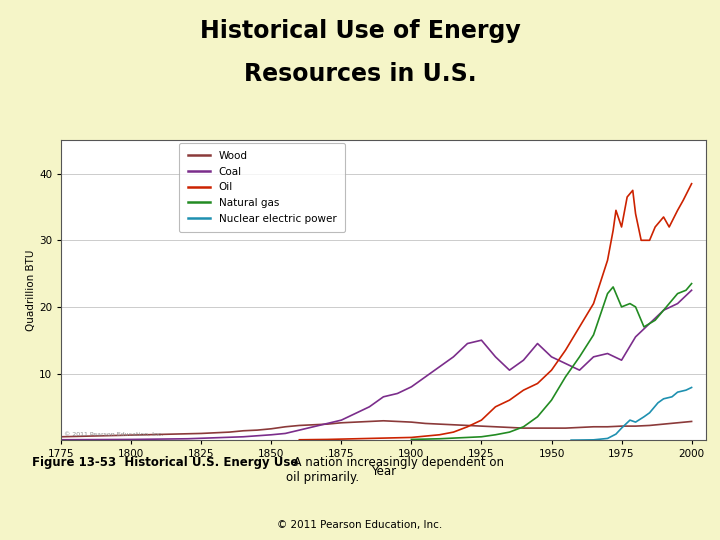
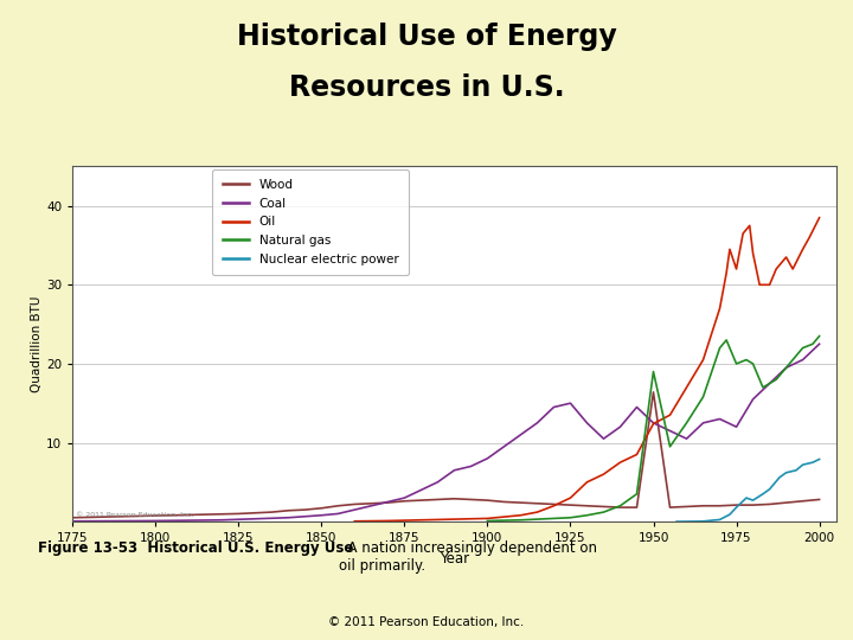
Wood/1950: 1.8 -> 16.4
Oil/1950: 10.5 -> 12.4
Natural gas/1950: 6.0 -> 19.0
